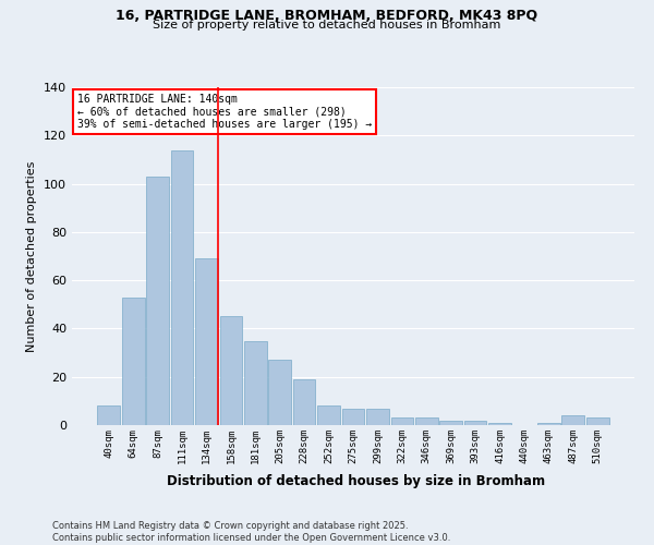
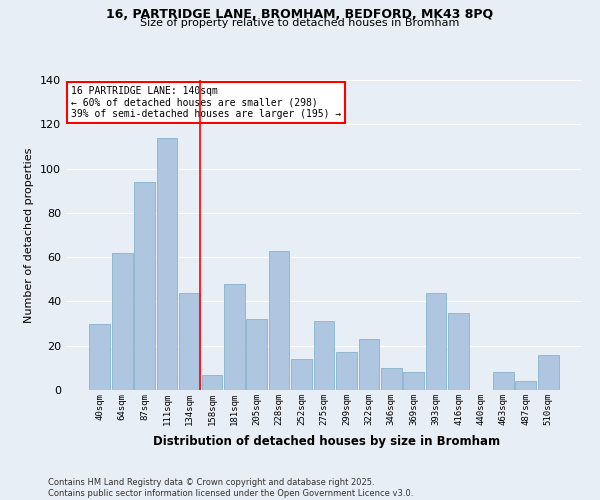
40sqm: 8 -> 30
64sqm: 53 -> 62
87sqm: 103 -> 94
134sqm: 69 -> 44
158sqm: 45 -> 7
181sqm: 35 -> 48
205sqm: 27 -> 32
228sqm: 19 -> 63
252sqm: 8 -> 14
275sqm: 7 -> 31
299sqm: 7 -> 17
322sqm: 3 -> 23
346sqm: 3 -> 10
369sqm: 2 -> 8
393sqm: 2 -> 44
416sqm: 1 -> 35
463sqm: 1 -> 8
510sqm: 3 -> 16
